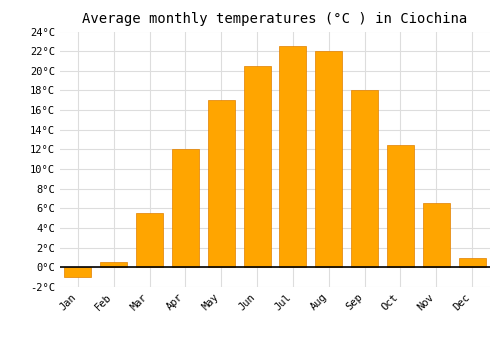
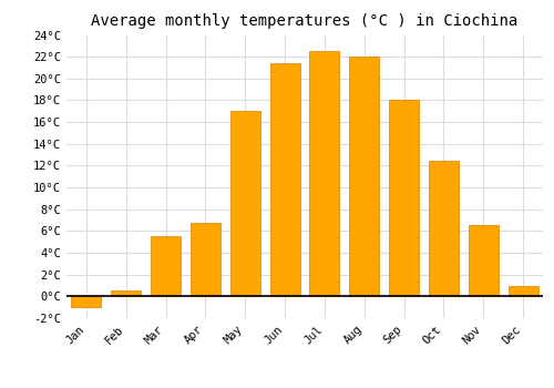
Apr: 12.0°C -> 6.8°C
Jun: 20.5°C -> 21.4°C
